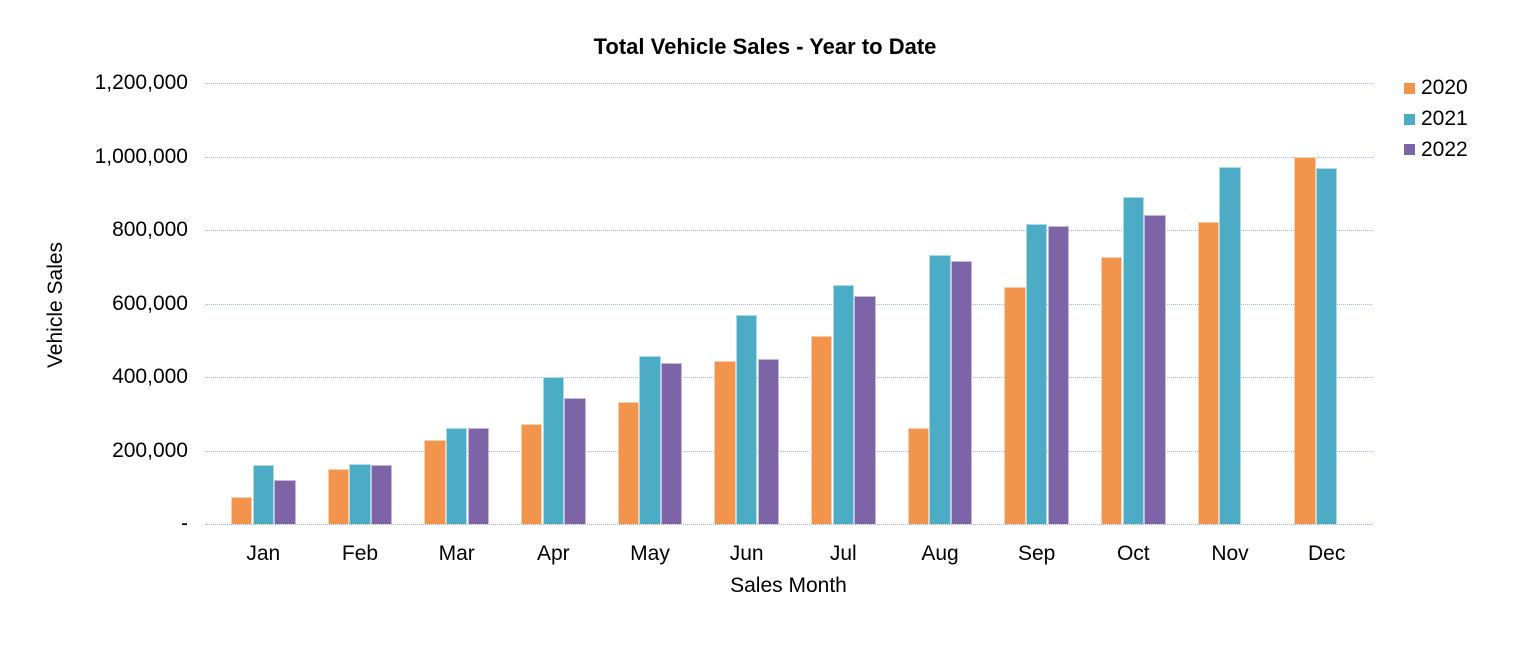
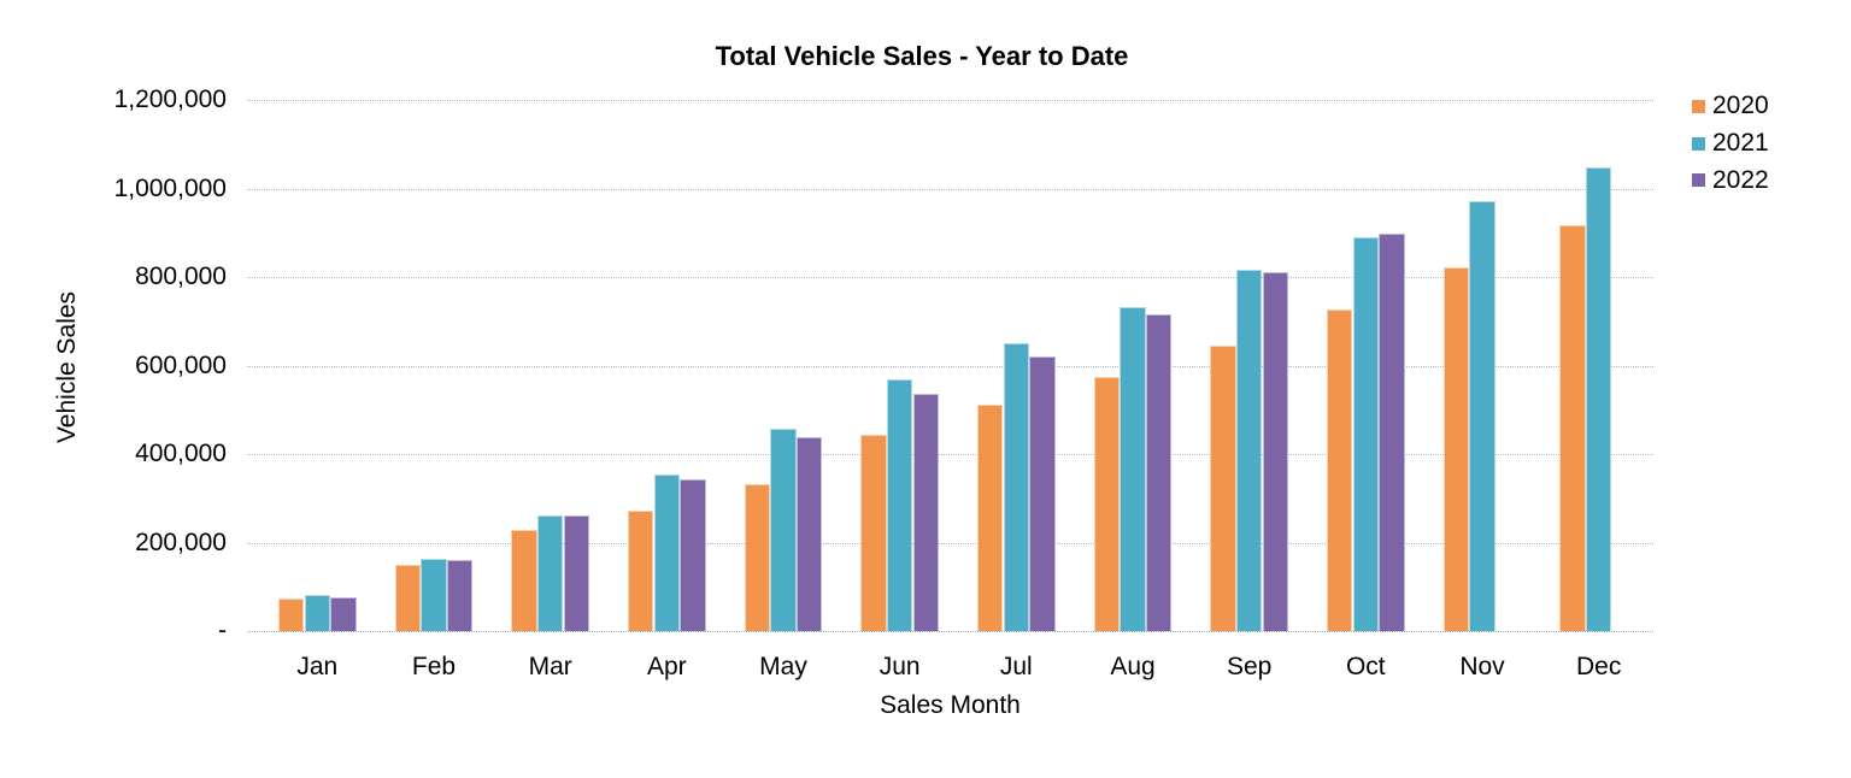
2021/Jan: 160000 -> 80000
2022/Jan: 120000 -> 80000
2021/Apr: 400000 -> 360000
2022/Jun: 450000 -> 540000
2020/Aug: 260000 -> 570000
2022/Oct: 840000 -> 900000
2020/Dec: 1000000 -> 920000
2021/Dec: 970000 -> 1050000
